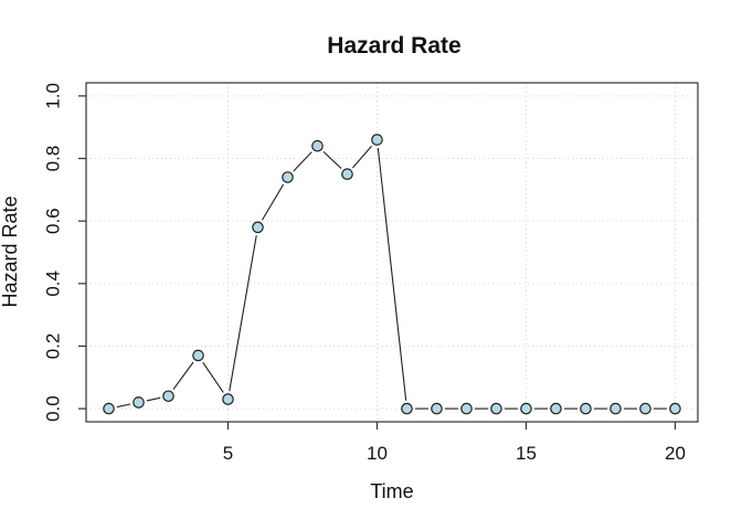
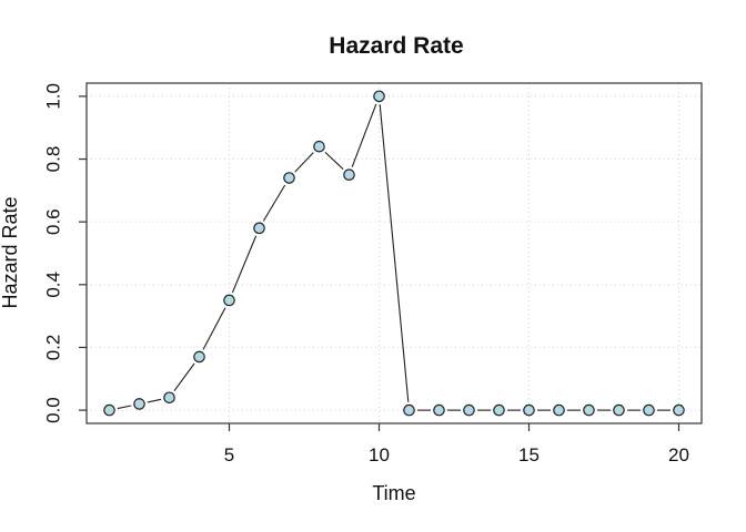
5: 0.03 -> 0.35
10: 0.86 -> 1.00
